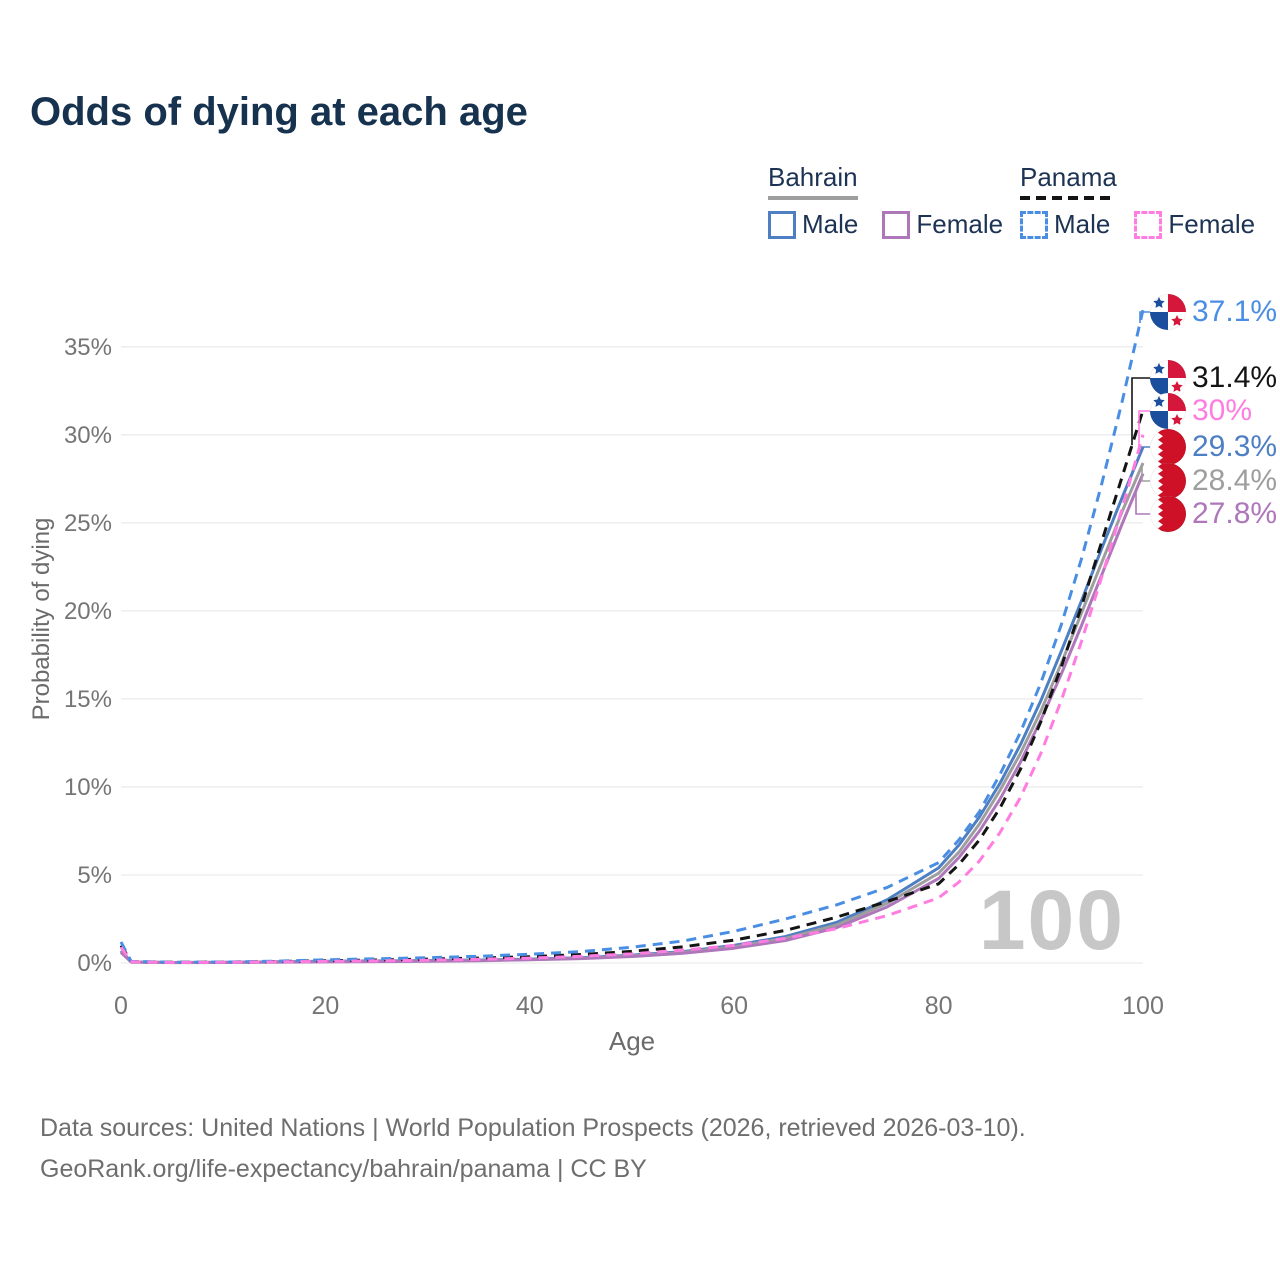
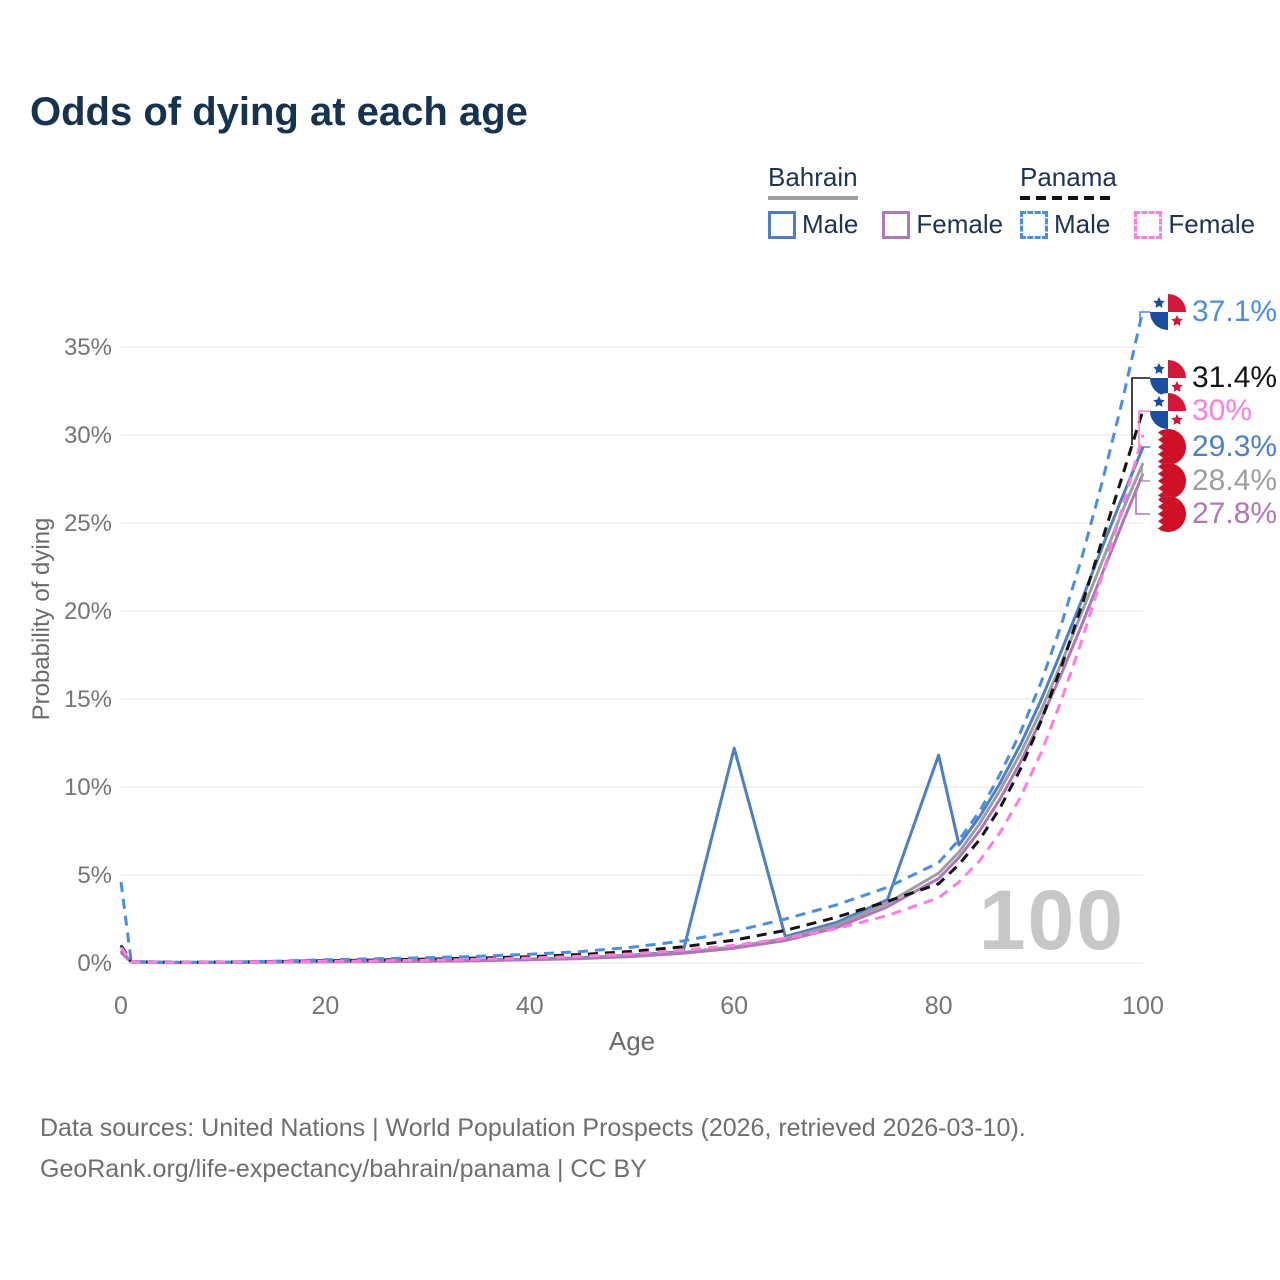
Panama Male/0: 1.2% -> 4.6%
Bahrain Male/60: 1.0% -> 12.2%
Bahrain Male/80: 5.4% -> 11.8%
